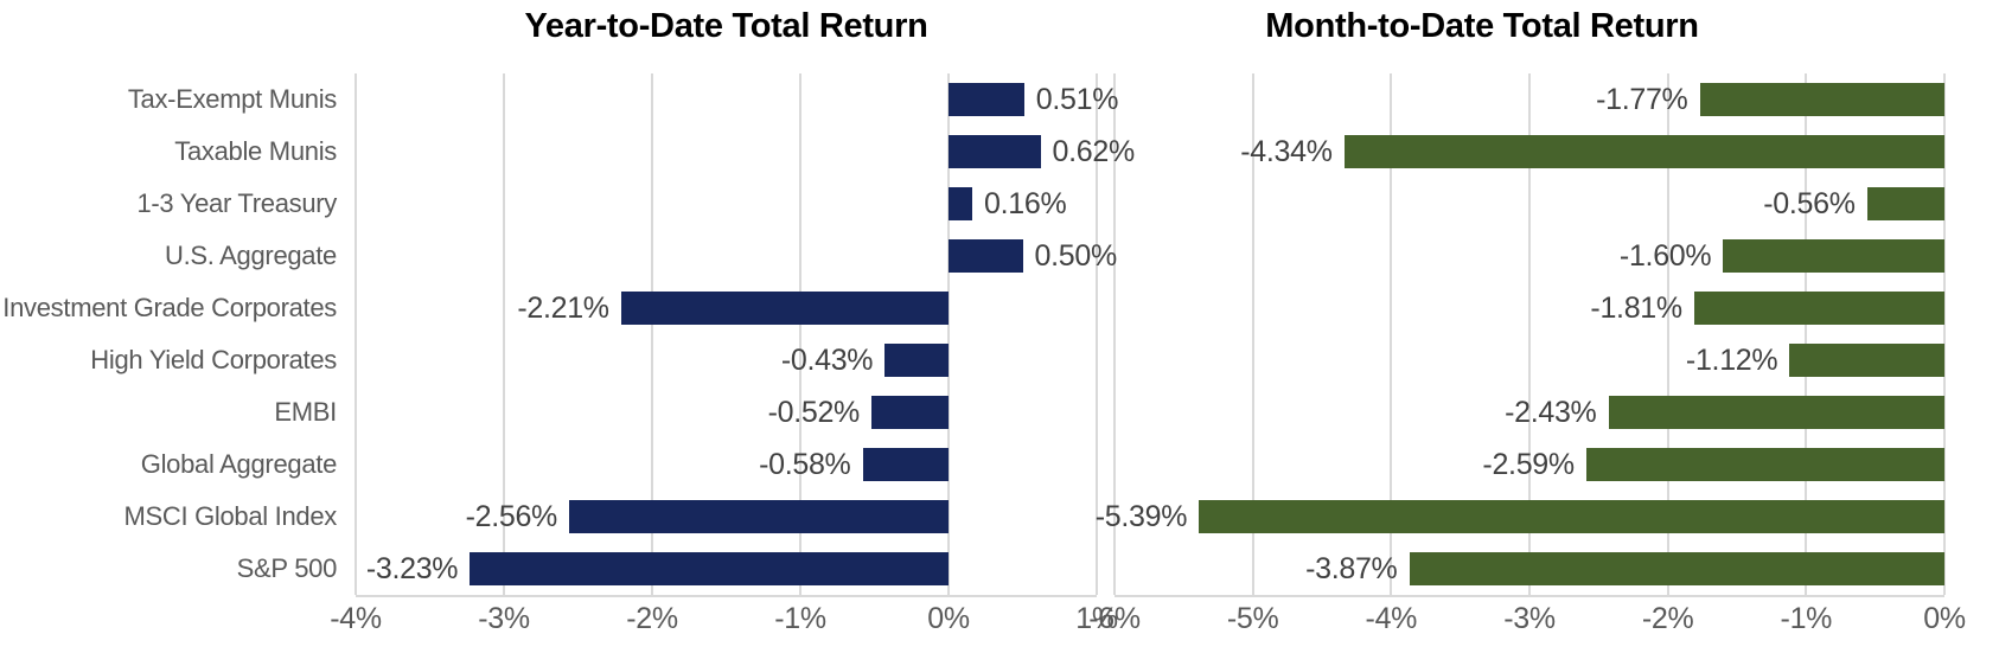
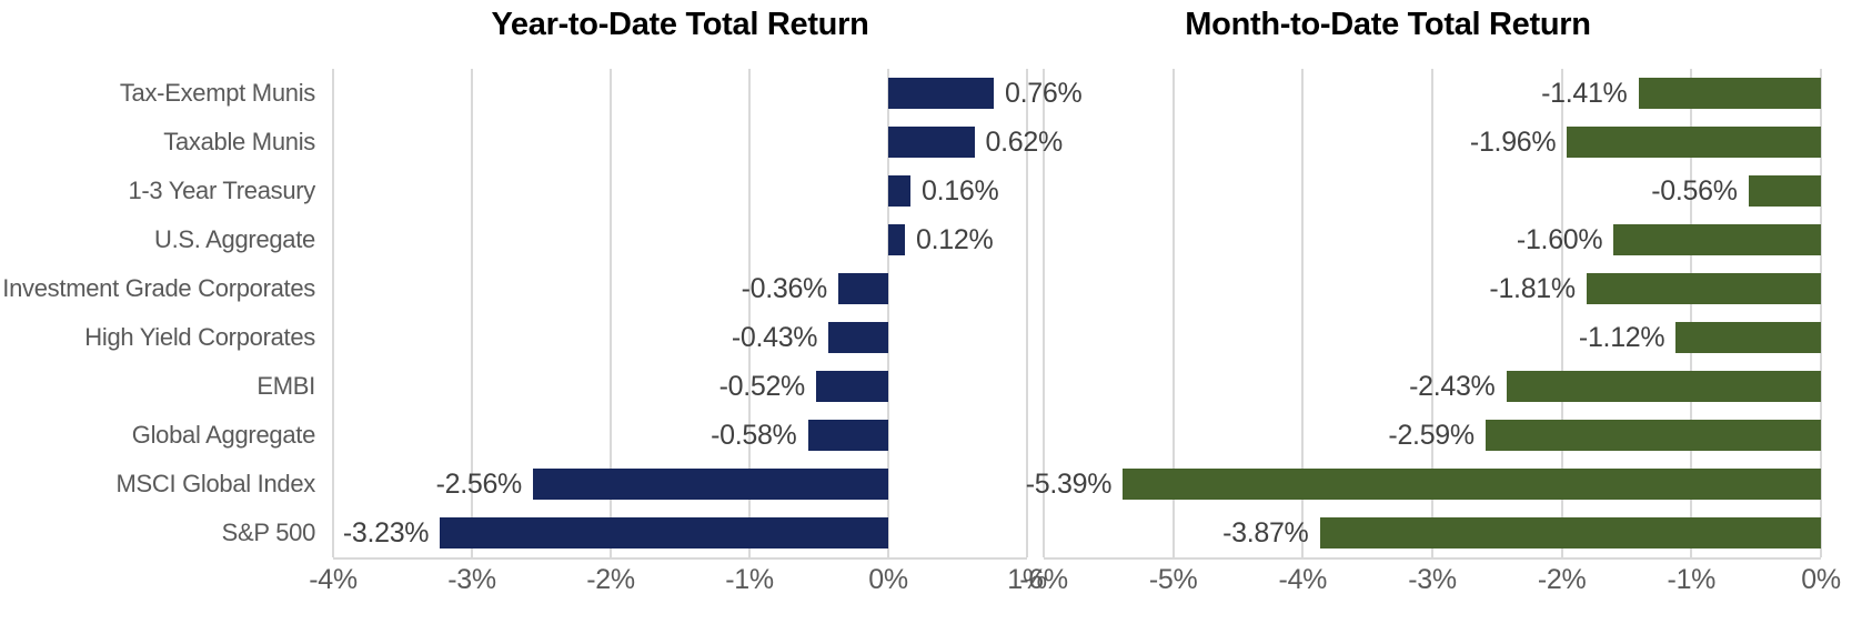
Year-to-Date Total Return/Tax-Exempt Munis: 0.51% -> 0.76%
Year-to-Date Total Return/U.S. Aggregate: 0.50% -> 0.12%
Year-to-Date Total Return/Investment Grade Corporates: -2.21% -> -0.36%
Month-to-Date Total Return/Tax-Exempt Munis: -1.77% -> -1.41%
Month-to-Date Total Return/Taxable Munis: -4.34% -> -1.96%
